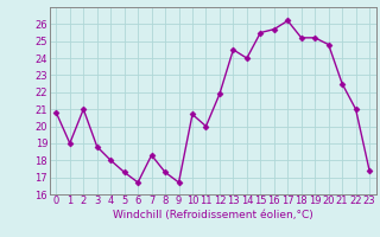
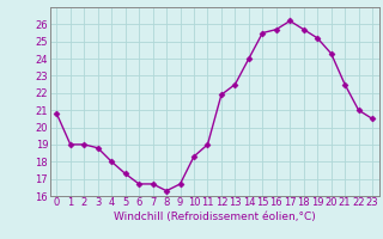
2: 21.0 -> 19.0
7: 18.3 -> 16.7
8: 17.3 -> 16.3
10: 20.7 -> 18.3
11: 20.0 -> 19.0
13: 24.5 -> 22.5
18: 25.2 -> 25.7
20: 24.8 -> 24.3
23: 17.4 -> 20.5
